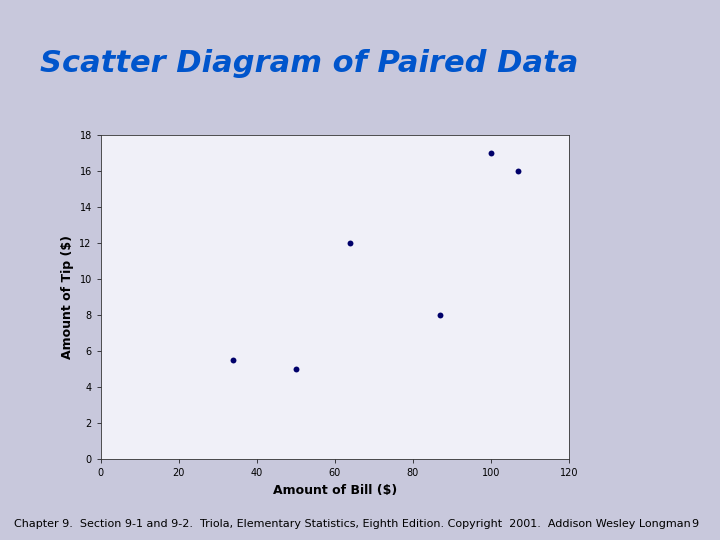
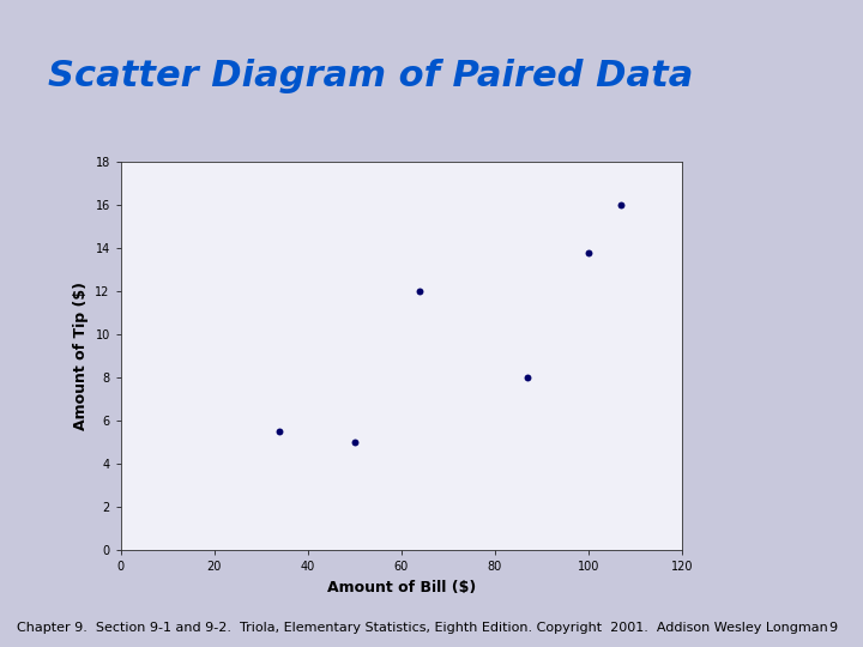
100: 17.0 -> 13.8
